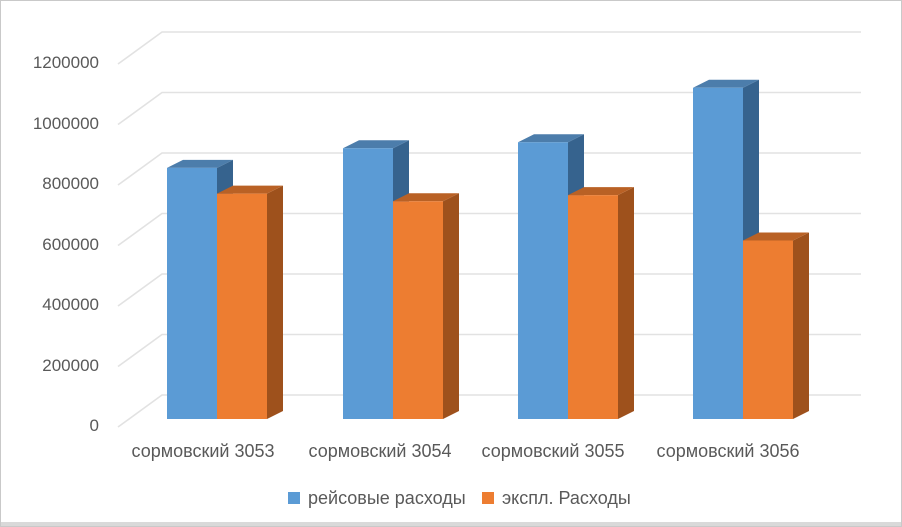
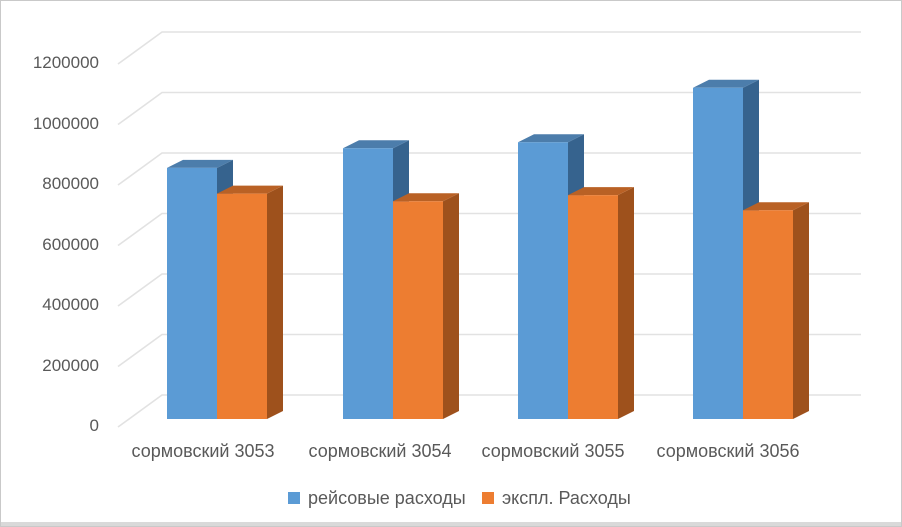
экспл. Расходы/сормовский 3056: 590000 -> 690000
